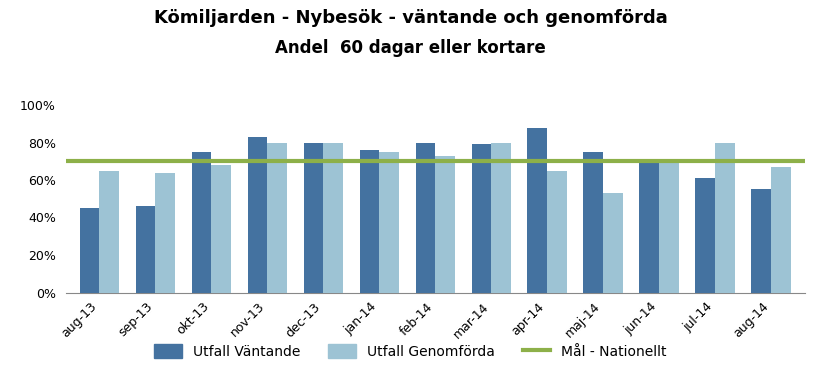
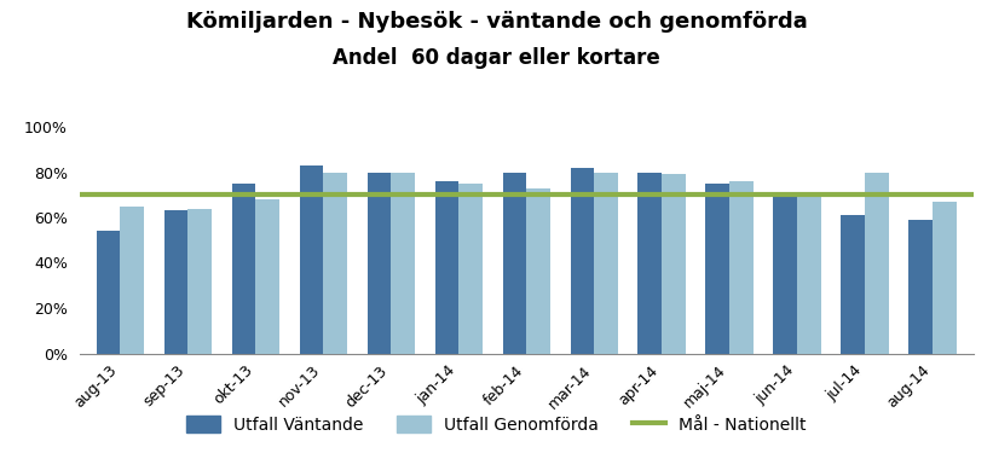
Utfall Väntande/aug-13: 45% -> 54%
Utfall Väntande/sep-13: 46% -> 63%
Utfall Väntande/mar-14: 79% -> 82%
Utfall Väntande/apr-14: 88% -> 80%
Utfall Genomförda/apr-14: 65% -> 79%
Utfall Genomförda/maj-14: 53% -> 76%
Utfall Väntande/aug-14: 55% -> 59%
